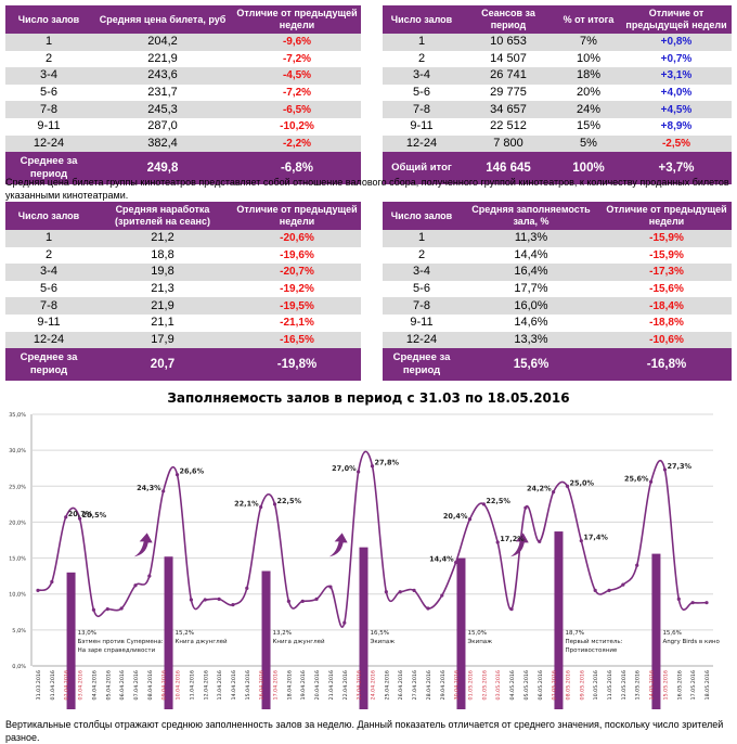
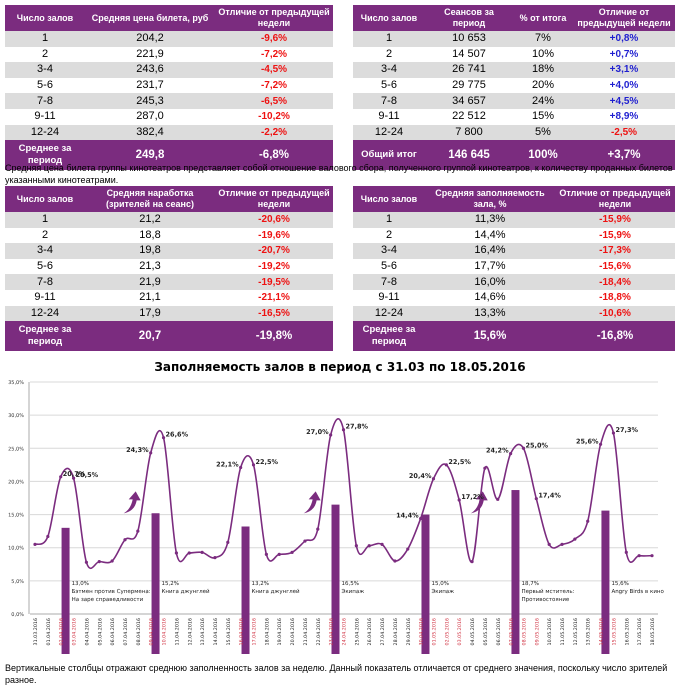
22.04.2016: 6% -> 13%
